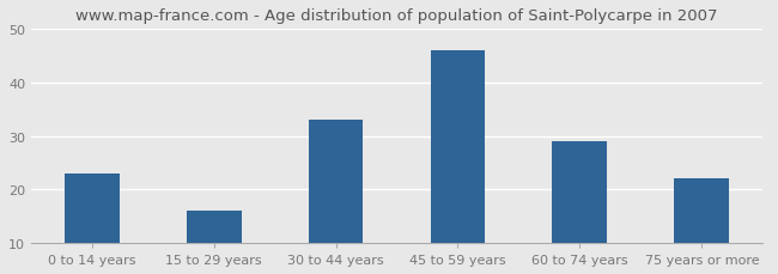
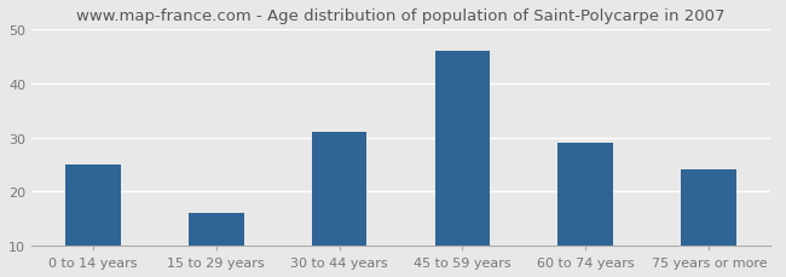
0 to 14 years: 23 -> 25
30 to 44 years: 33 -> 31
75 years or more: 22 -> 24
